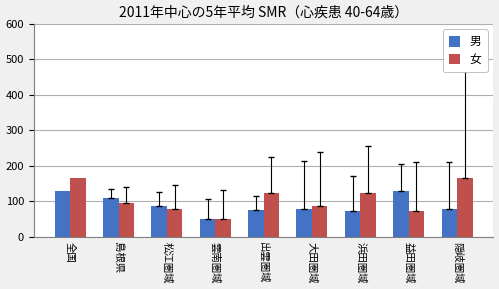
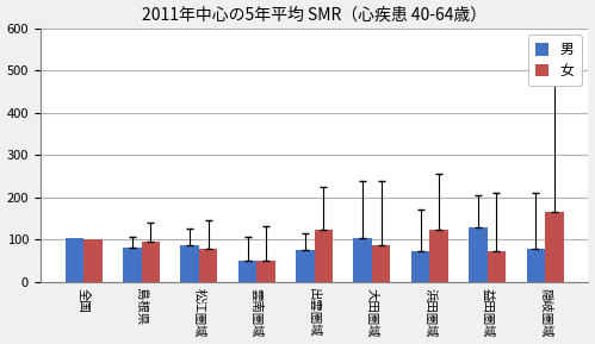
男/全国: 130 -> 103
女/全国: 165 -> 102
男/島根県: 110 -> 83
男/大田圏域: 80 -> 103
